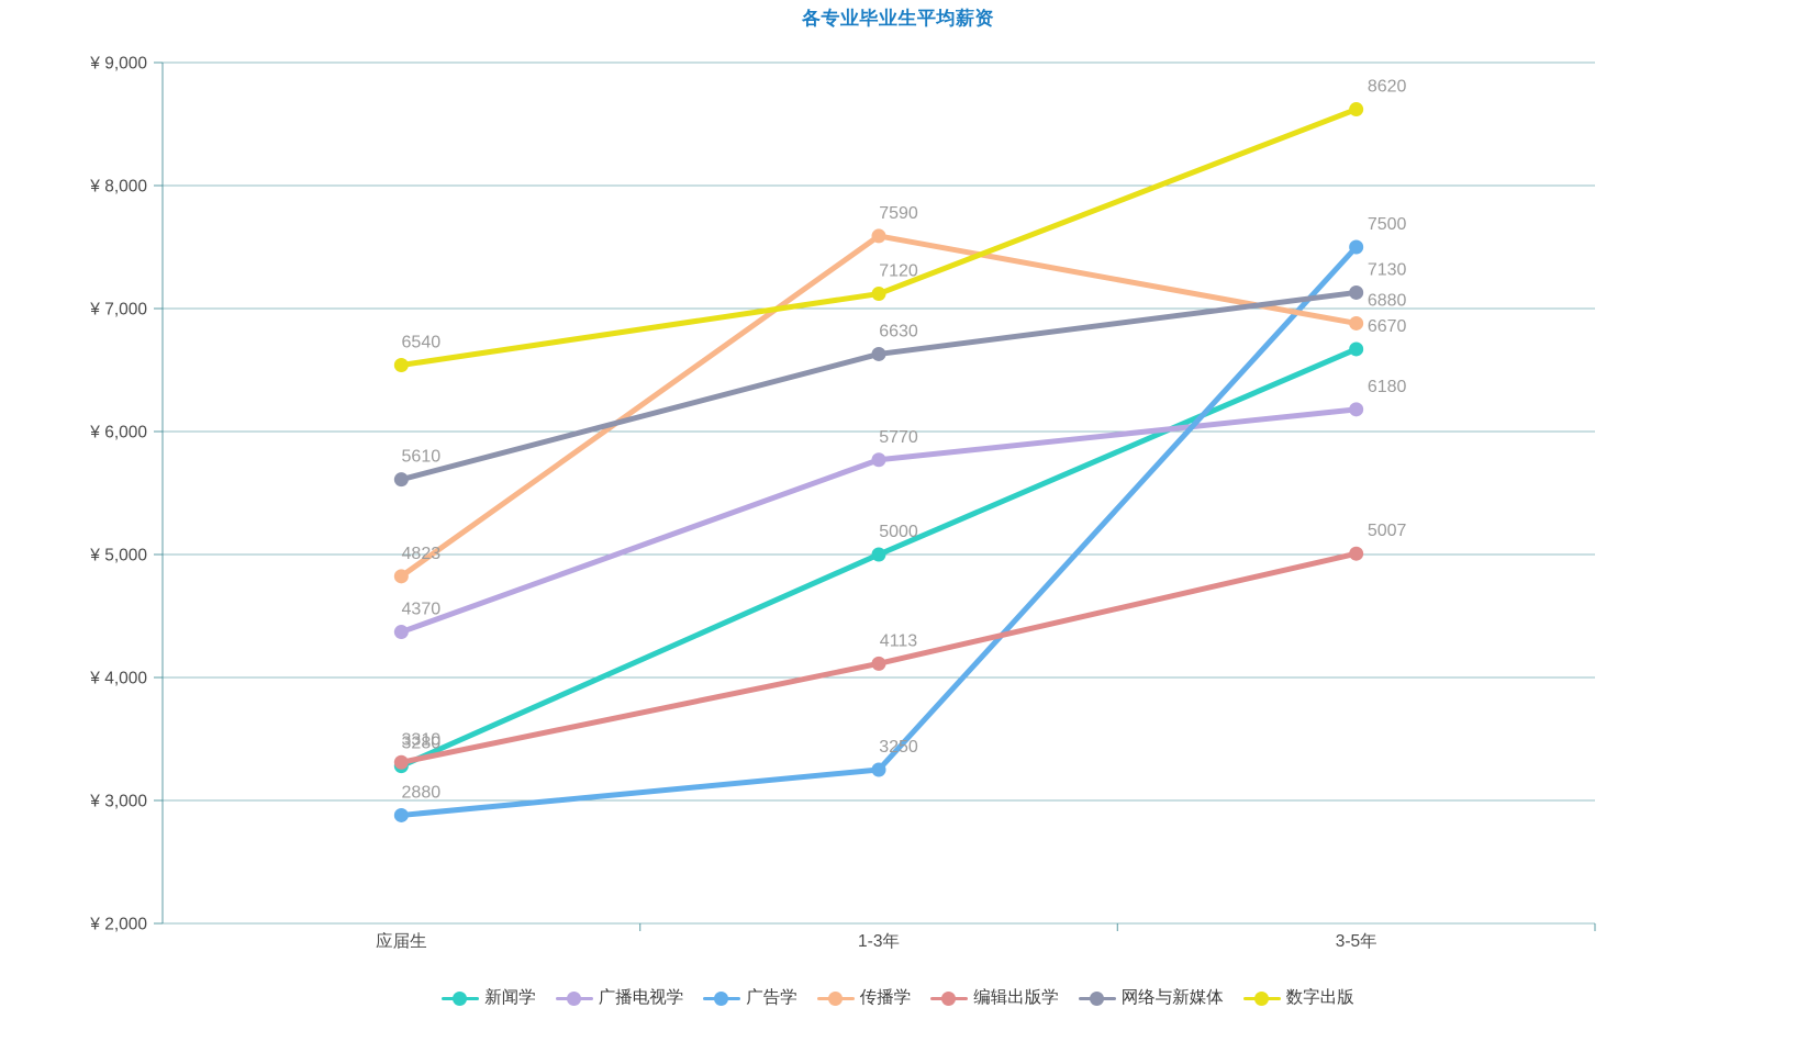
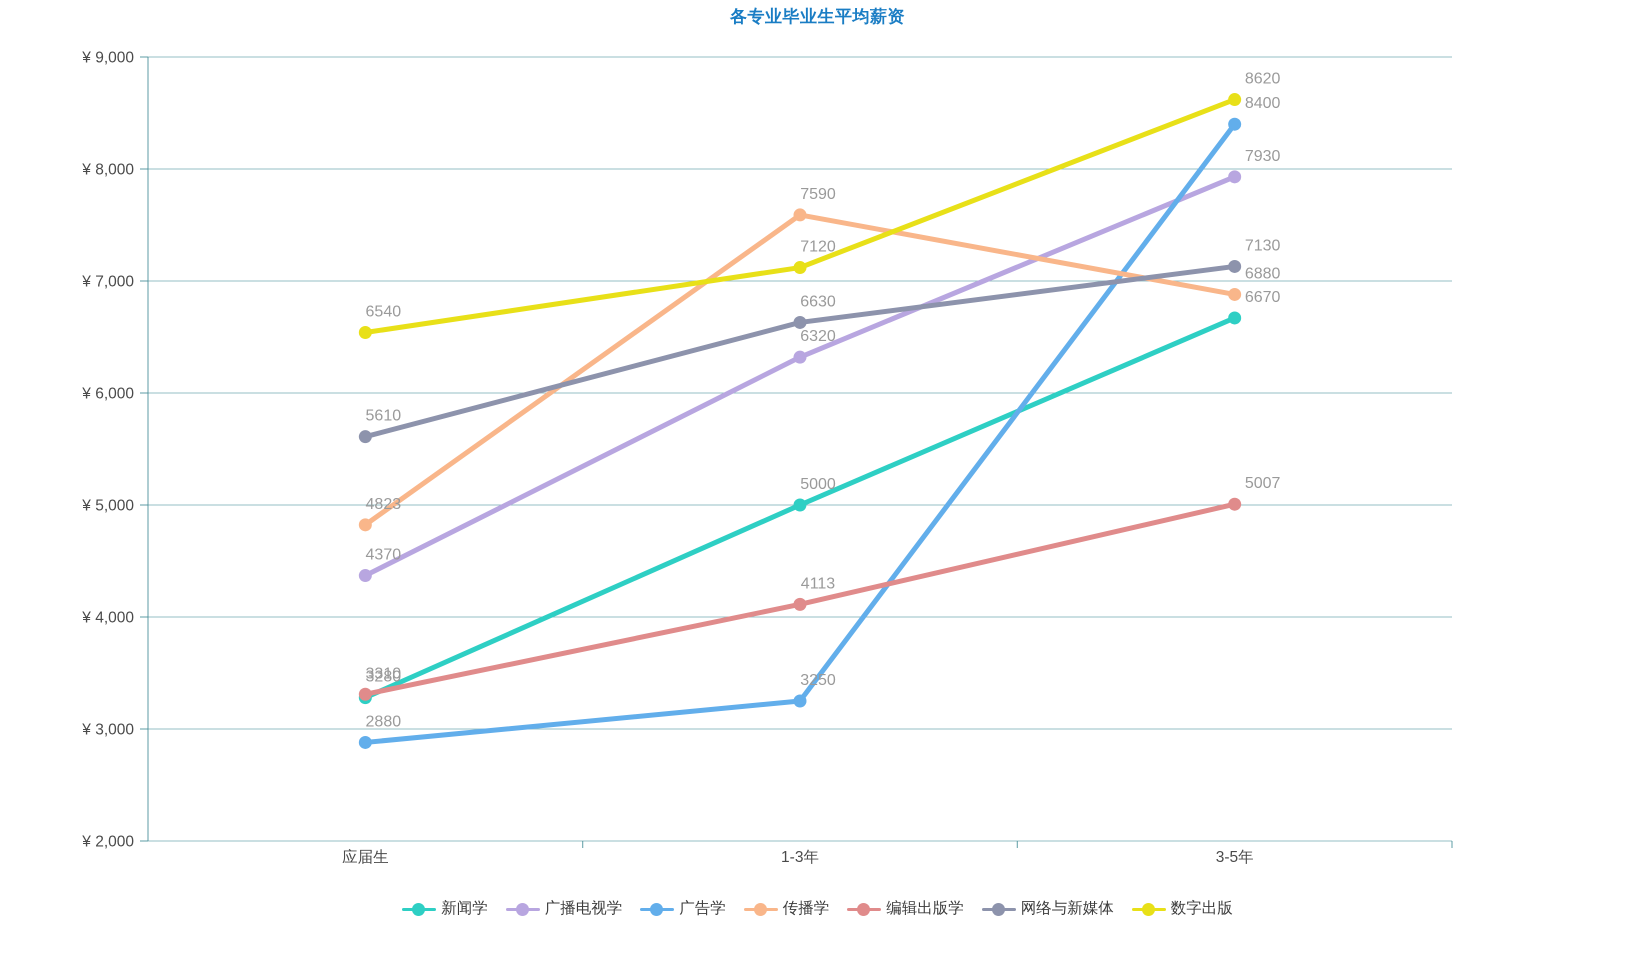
广播电视学/1-3年: 5770 -> 6320
广播电视学/3-5年: 6180 -> 7930
广告学/3-5年: 7500 -> 8400
